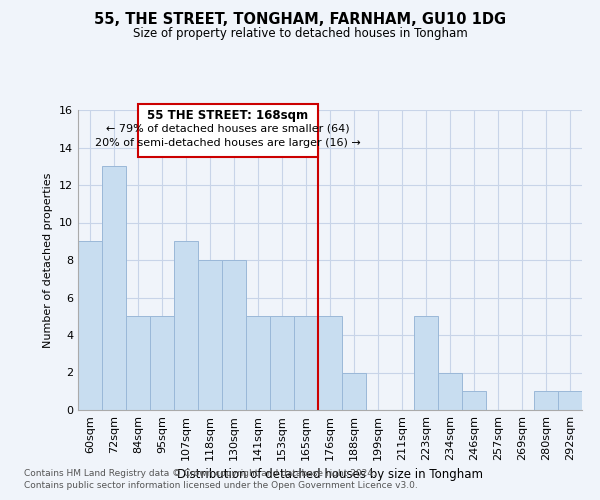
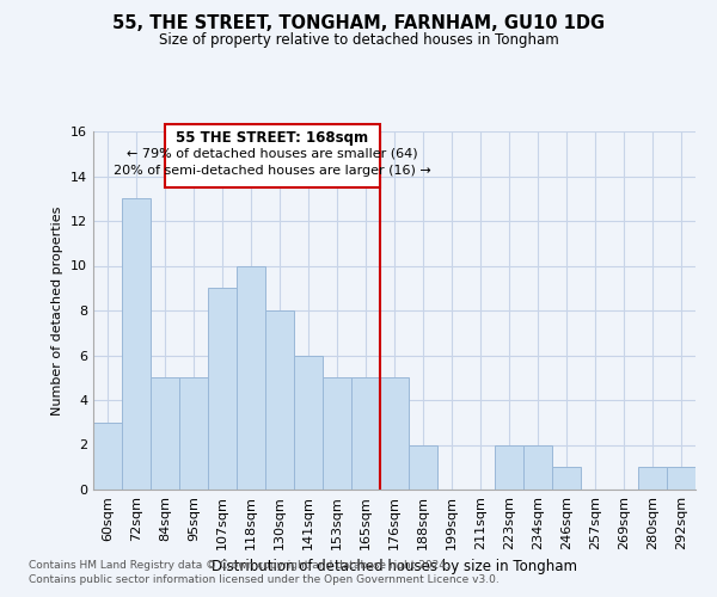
60sqm: 9 -> 3
118sqm: 8 -> 10
141sqm: 5 -> 6
223sqm: 5 -> 2
